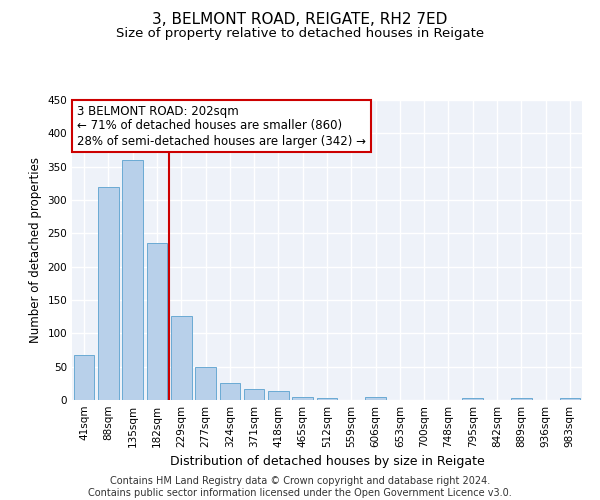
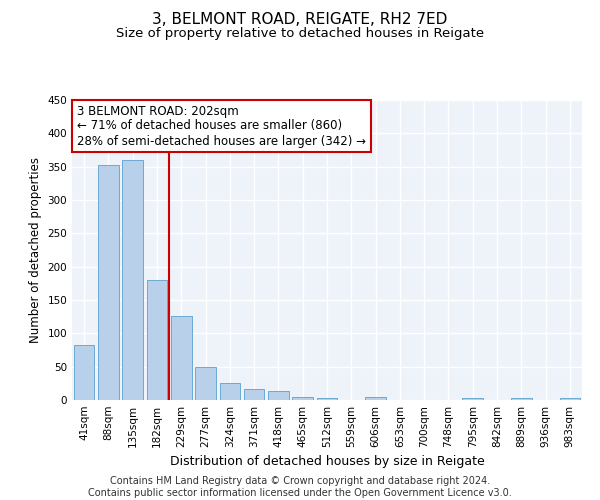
41sqm: 67 -> 82
88sqm: 320 -> 352
182sqm: 235 -> 180
